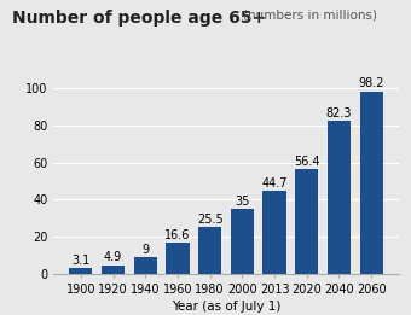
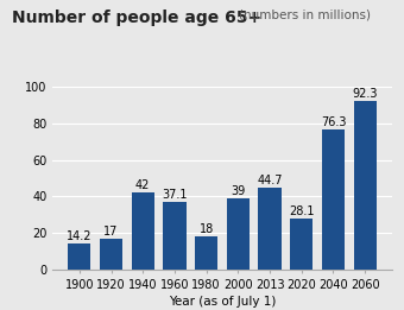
1900: 3.1 -> 14.2
1920: 4.9 -> 17
1940: 9 -> 42
1960: 16.6 -> 37.1
1980: 25.5 -> 18
2000: 35 -> 39
2020: 56.4 -> 28.1
2040: 82.3 -> 76.3
2060: 98.2 -> 92.3
